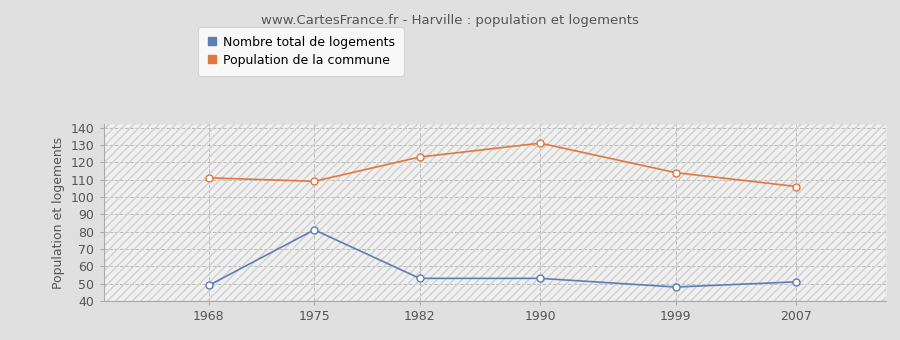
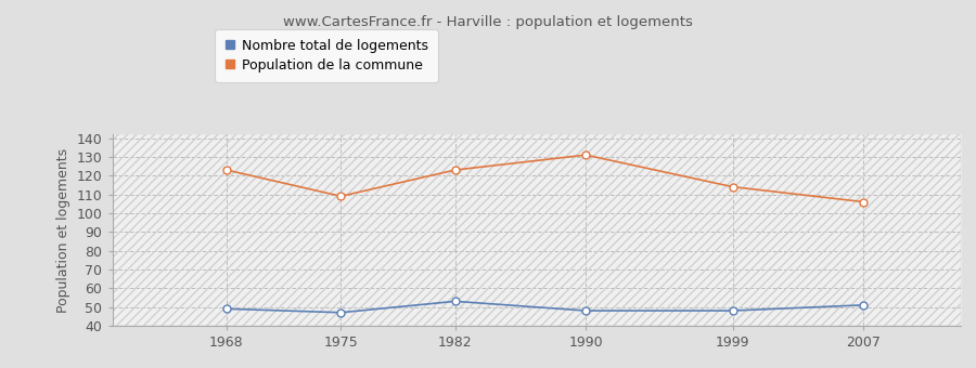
Population de la commune/1968: 111 -> 123
Nombre total de logements/1975: 81 -> 47
Nombre total de logements/1990: 53 -> 48
